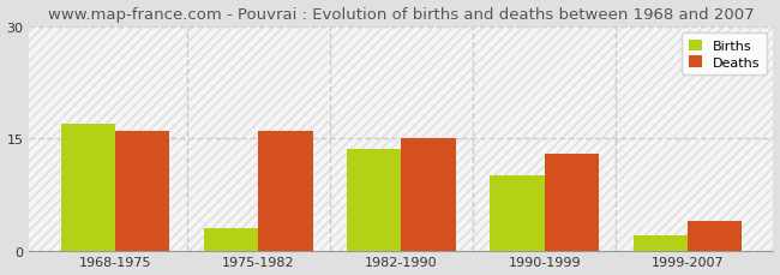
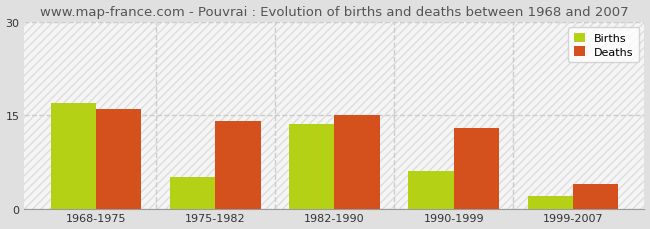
Births/1975-1982: 3.0 -> 5.0
Deaths/1975-1982: 16 -> 14
Births/1990-1999: 10.0 -> 6.0
